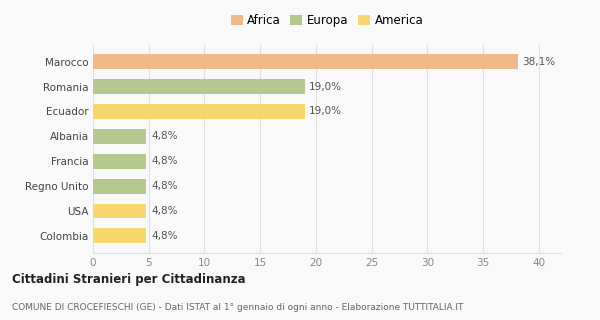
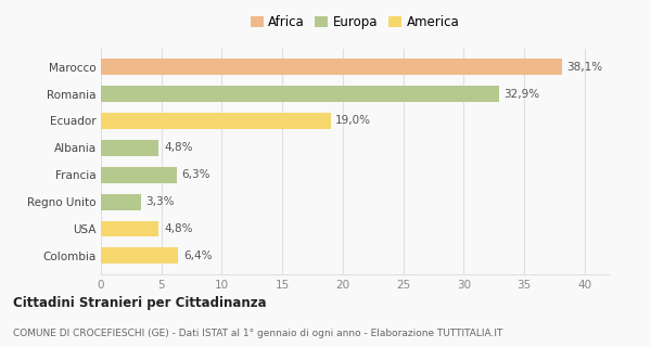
Romania: 19,0% -> 32,9%
Francia: 4,8% -> 6,3%
Regno Unito: 4,8% -> 3,3%
Colombia: 4,8% -> 6,4%
